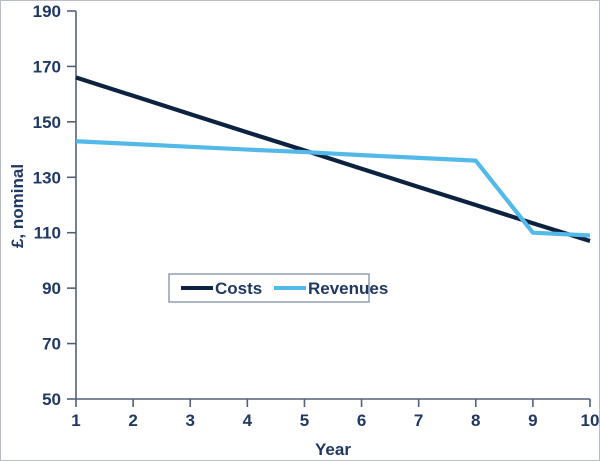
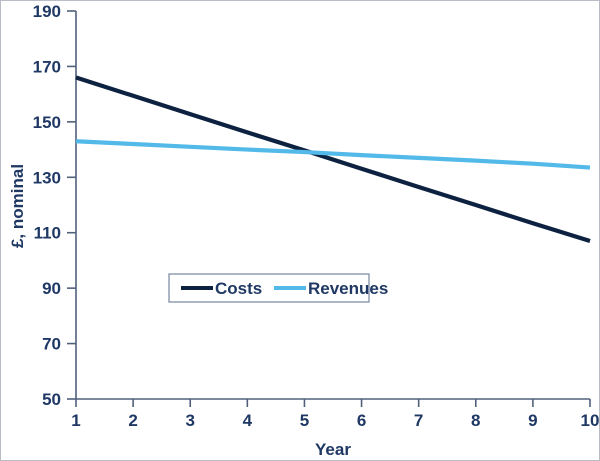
Revenues/9: 110 -> 135
Revenues/10: 109 -> 134
